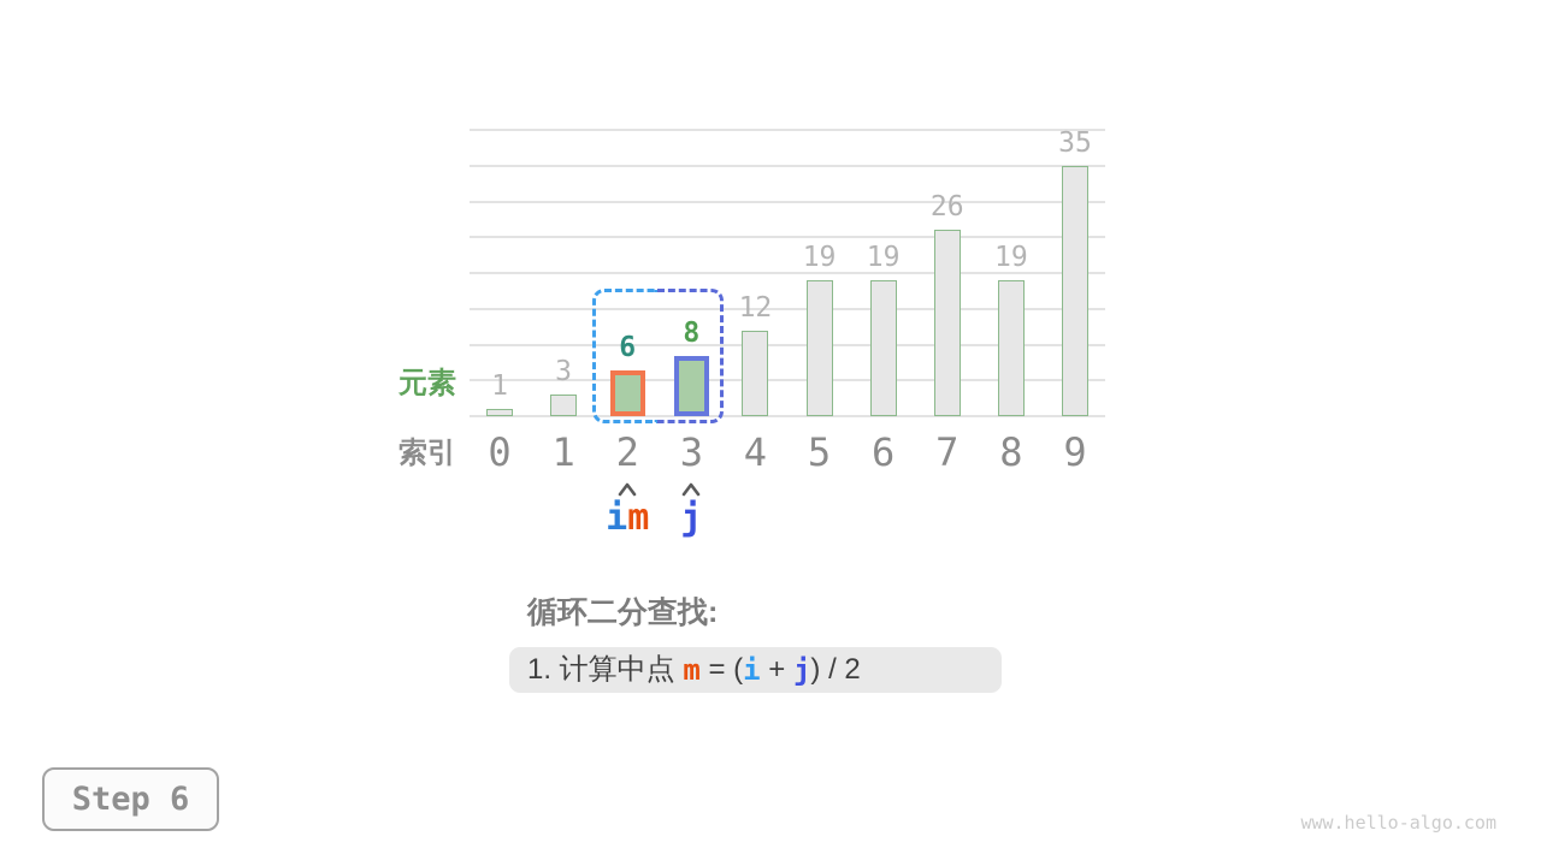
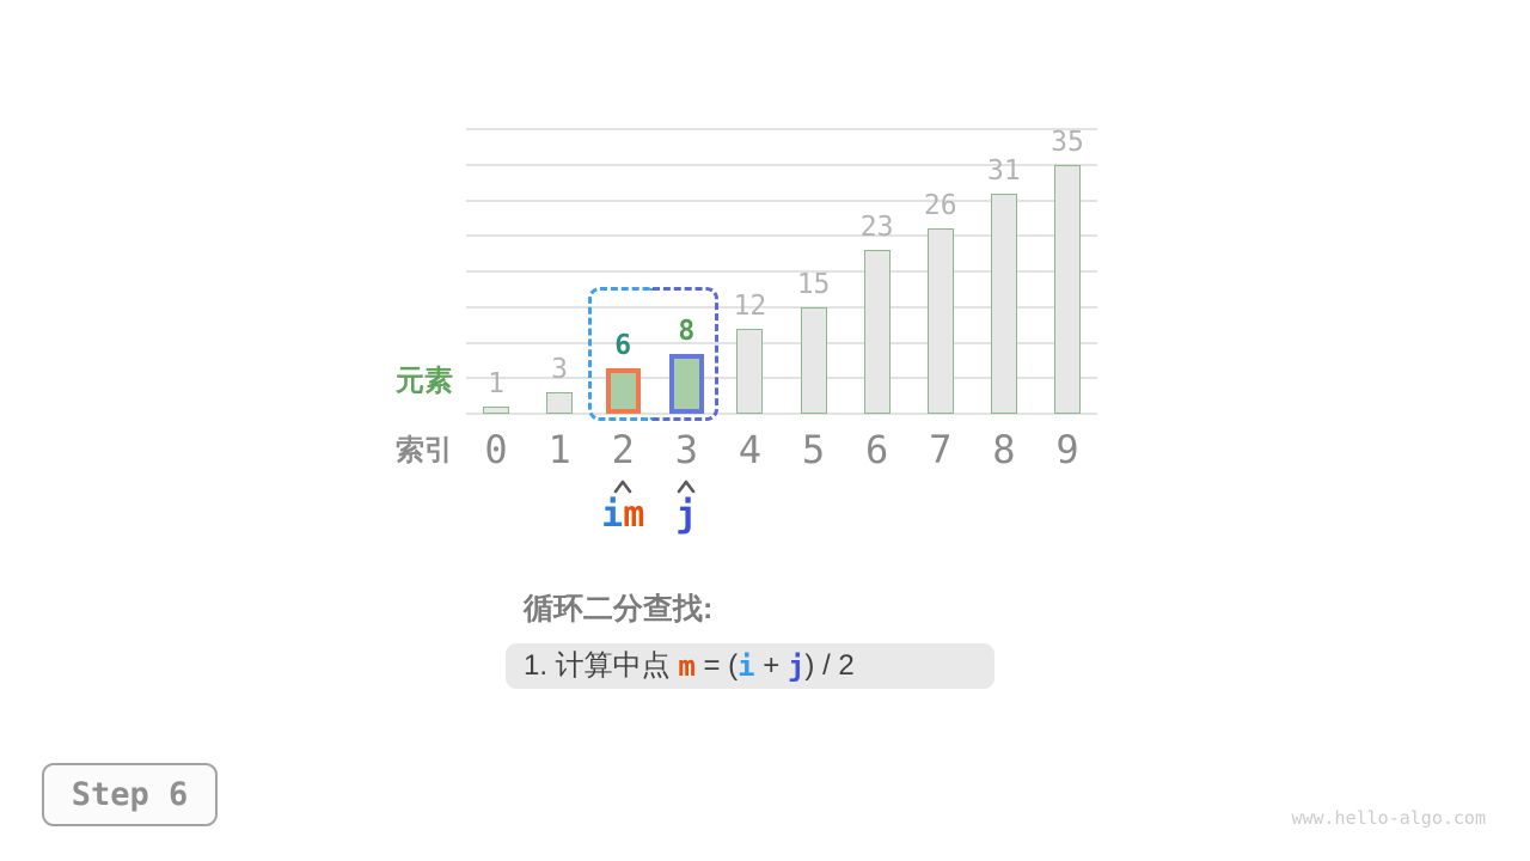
5: 19 -> 15
6: 19 -> 23
8: 19 -> 31
